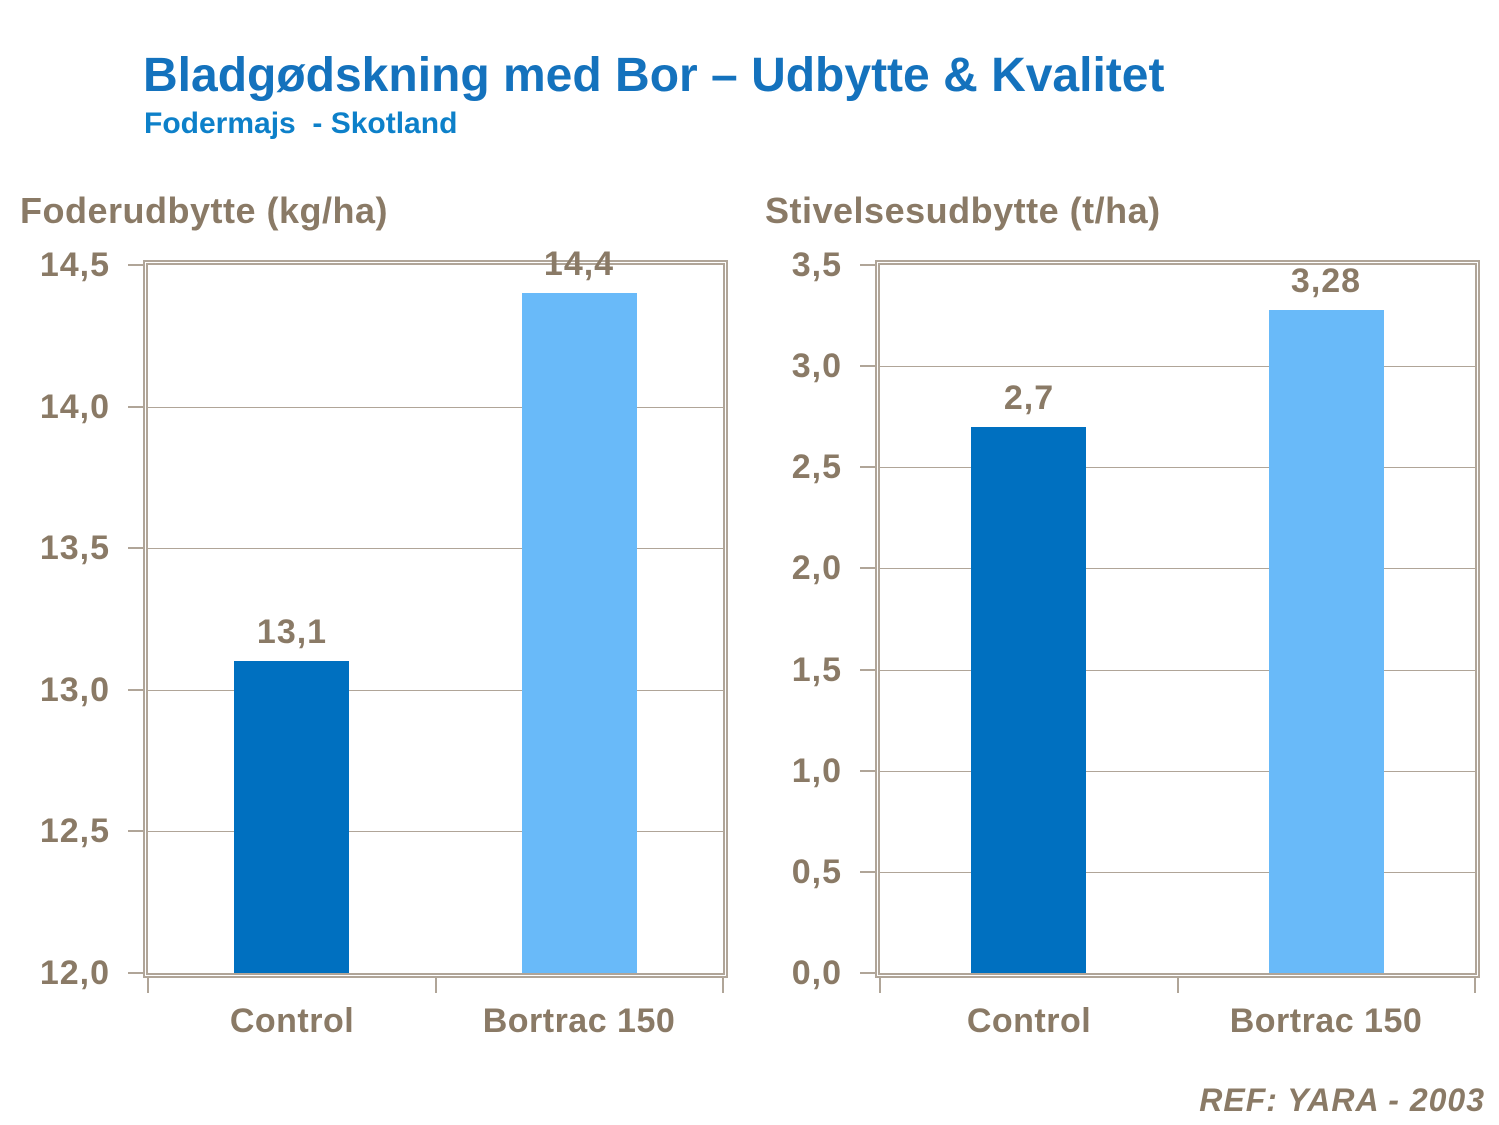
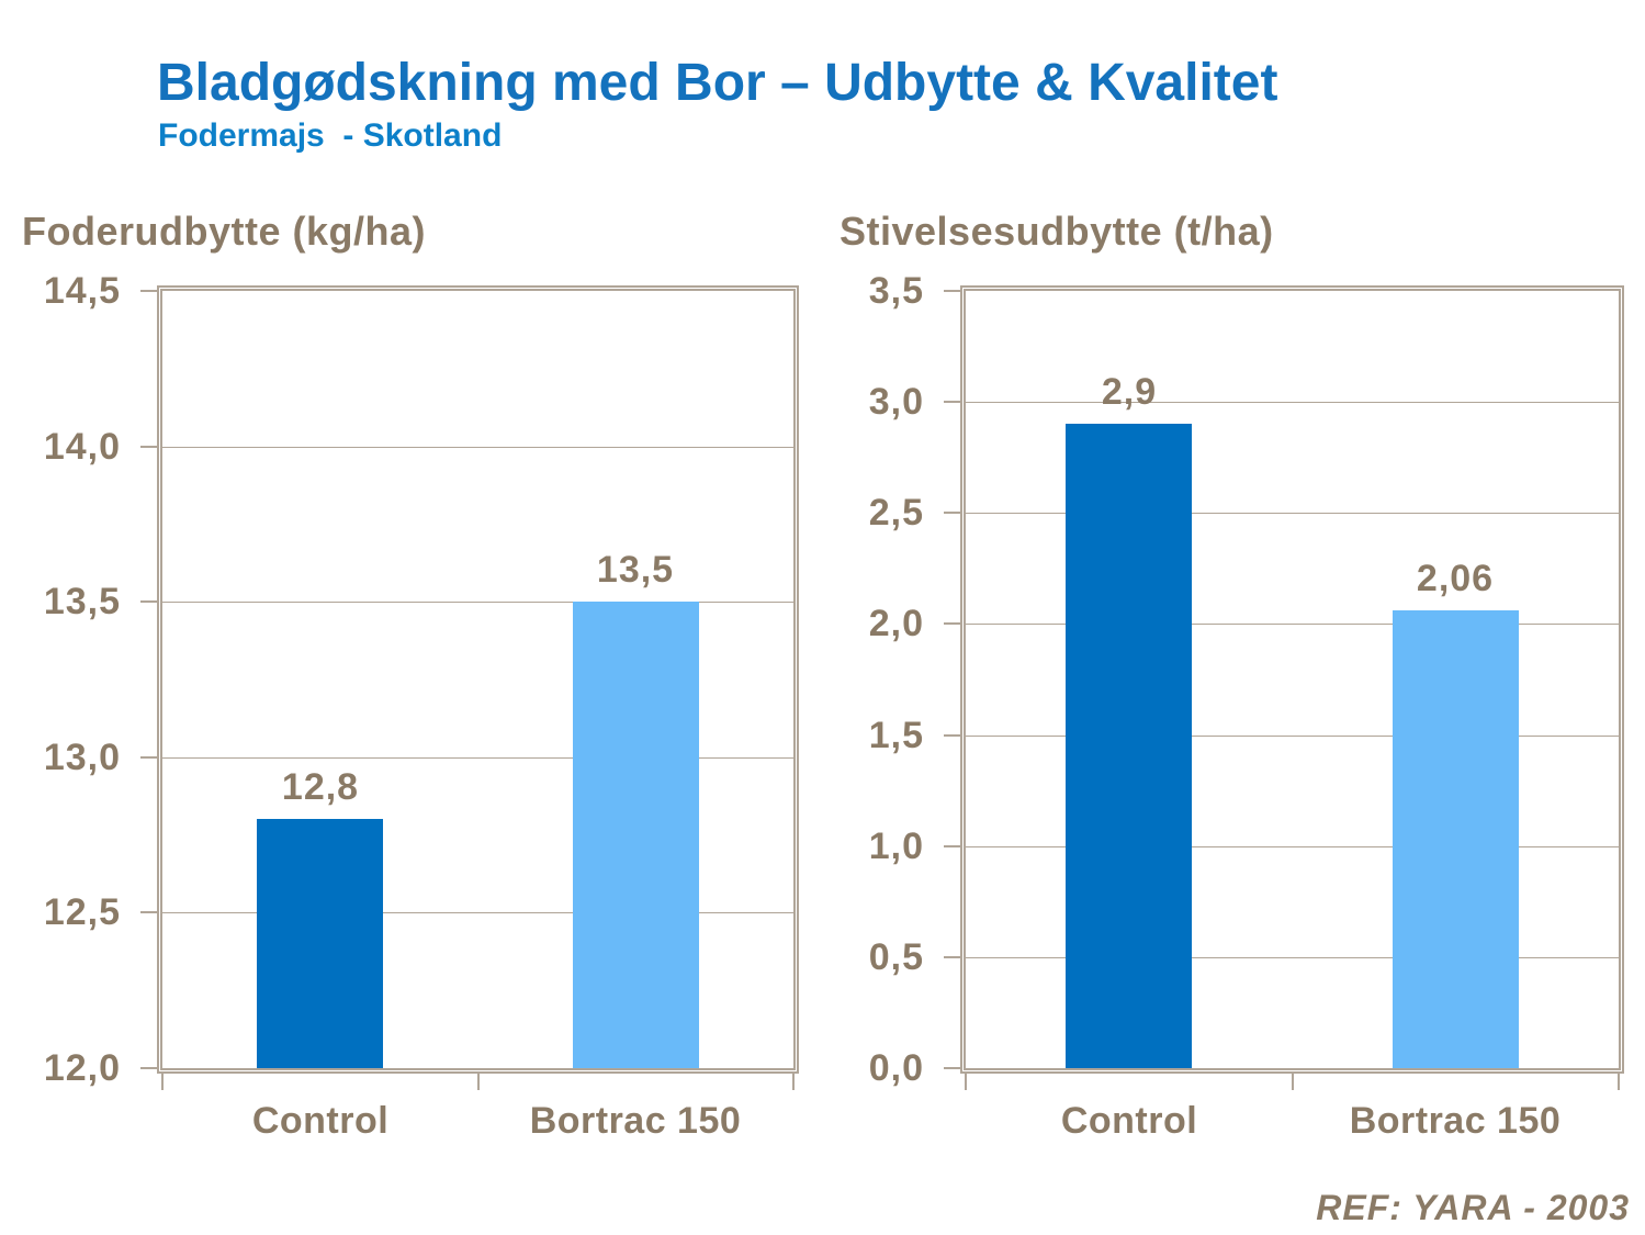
Foderudbytte (kg/ha)/Control: 13,1 -> 12,8
Foderudbytte (kg/ha)/Bortrac 150: 14,4 -> 13,5
Stivelsesudbytte (t/ha)/Control: 2,7 -> 2,9
Stivelsesudbytte (t/ha)/Bortrac 150: 3,28 -> 2,06
